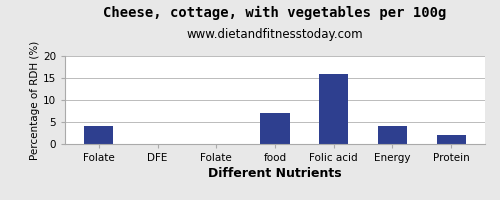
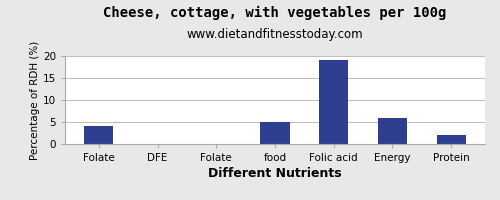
food: 7 -> 5
Folic acid: 16 -> 19
Energy: 4 -> 6
